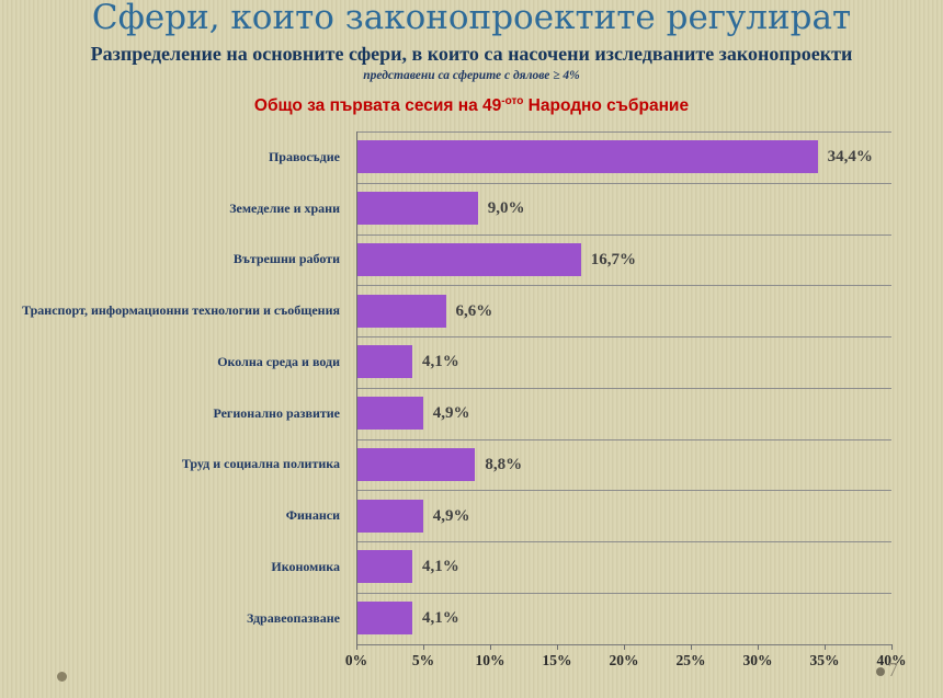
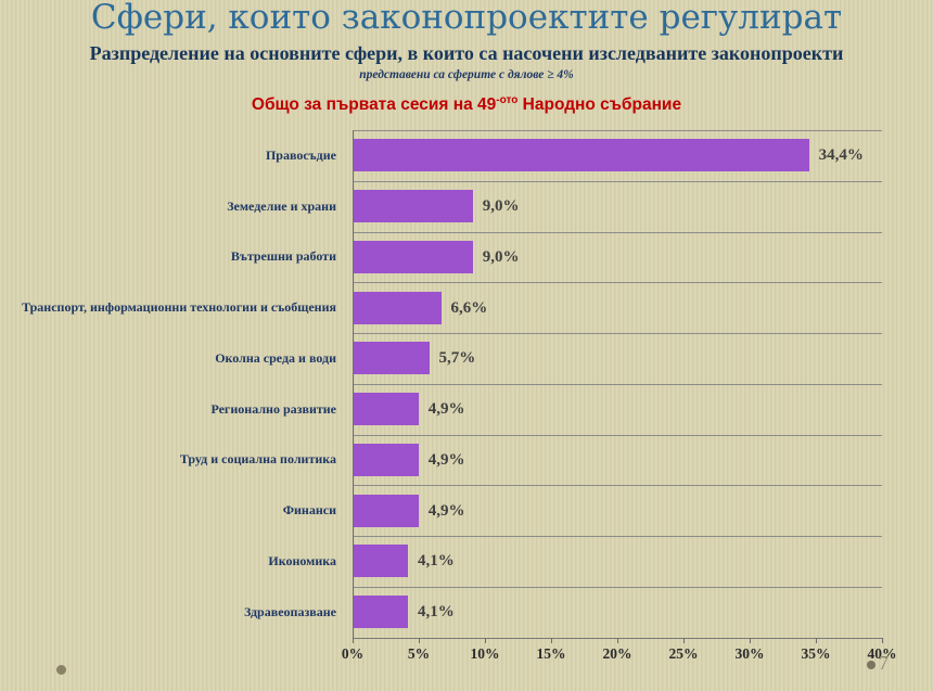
Вътрешни работи: 16,7% -> 9,0%
Околна среда и води: 4,1% -> 5,7%
Труд и социална политика: 8,8% -> 4,9%
